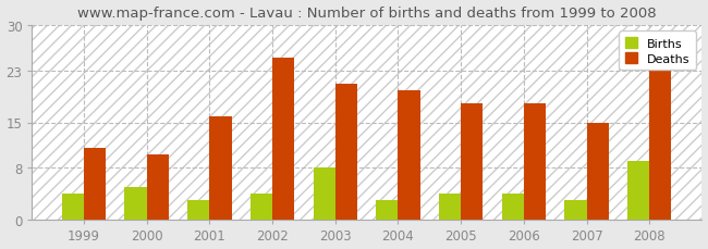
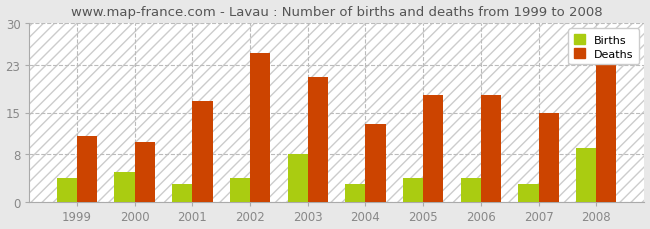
Deaths/2001: 16 -> 17
Deaths/2004: 20 -> 13
